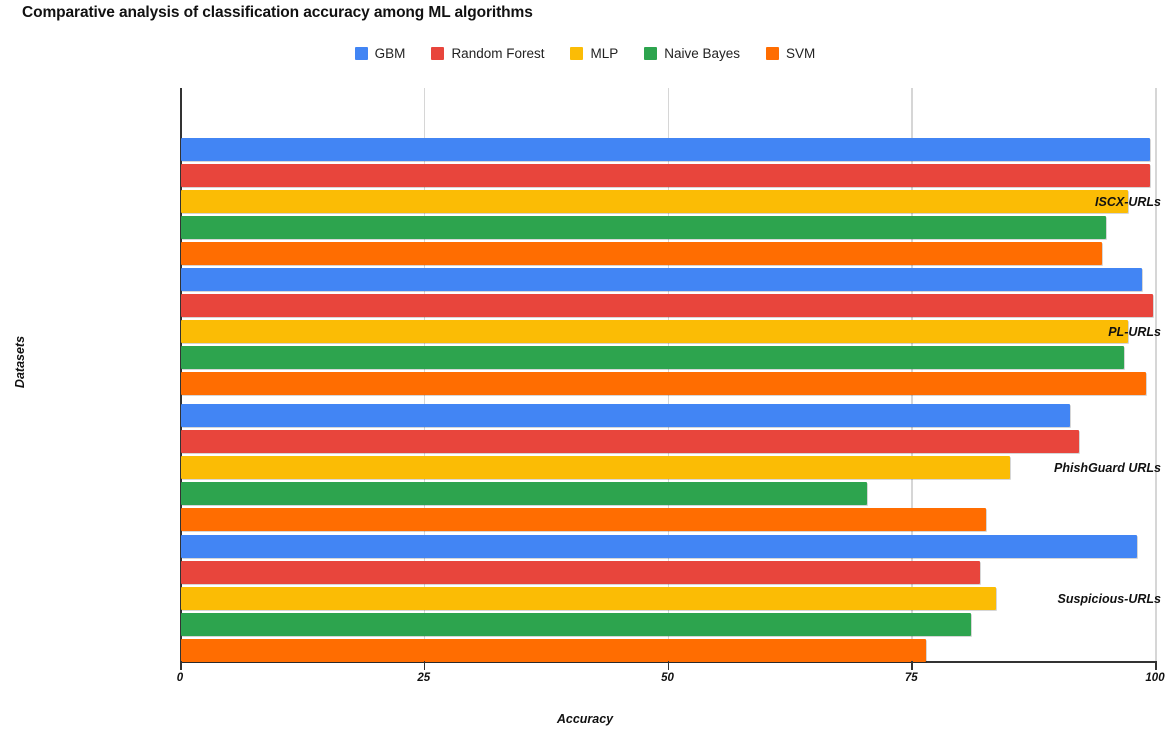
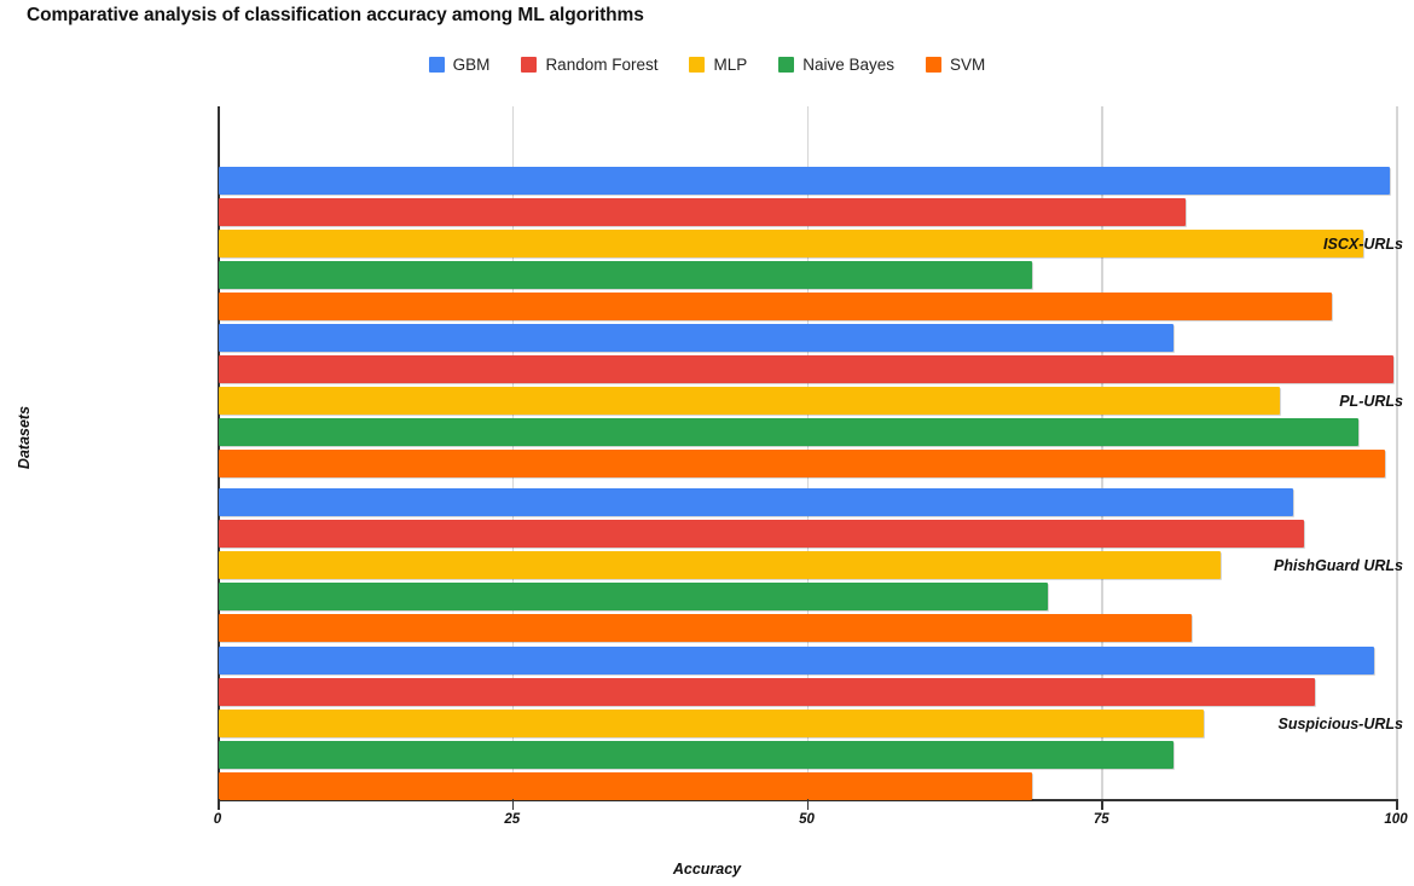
Random Forest/ISCX-URLs: 99 -> 82
Naive Bayes/ISCX-URLs: 95 -> 69
GBM/PL-URLs: 99 -> 81
MLP/PL-URLs: 97 -> 90
Random Forest/Suspicious-URLs: 82 -> 93
SVM/Suspicious-URLs: 76 -> 69
